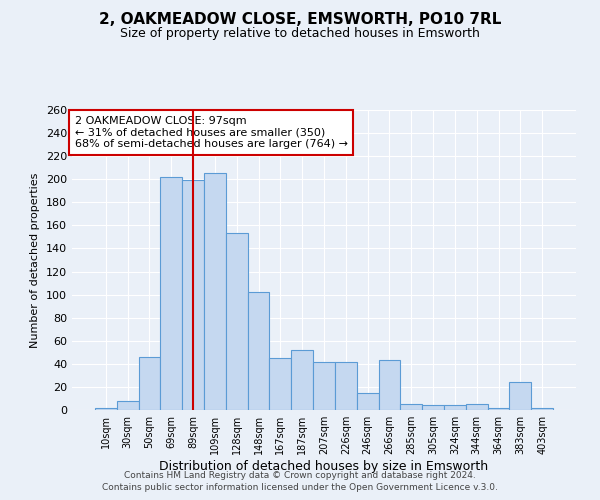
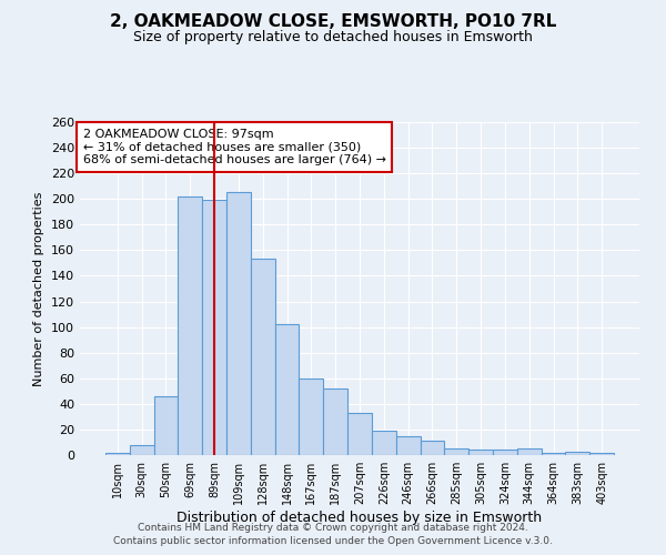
167sqm: 45 -> 60
207sqm: 42 -> 33
226sqm: 42 -> 19
266sqm: 43 -> 11
383sqm: 24 -> 3
